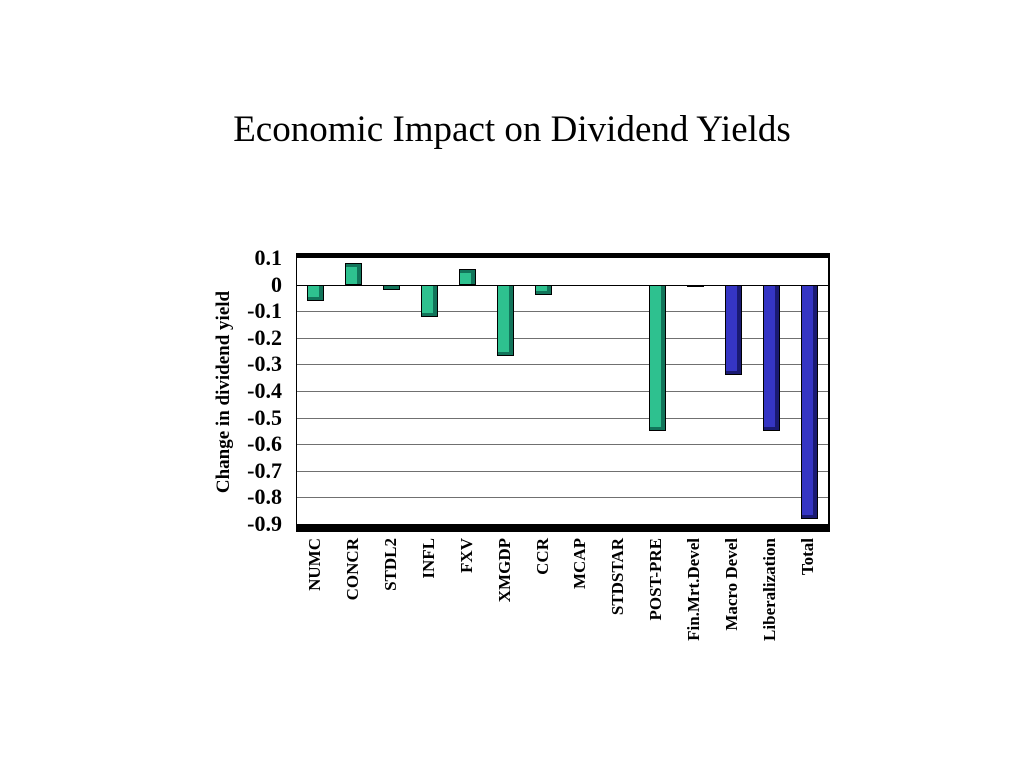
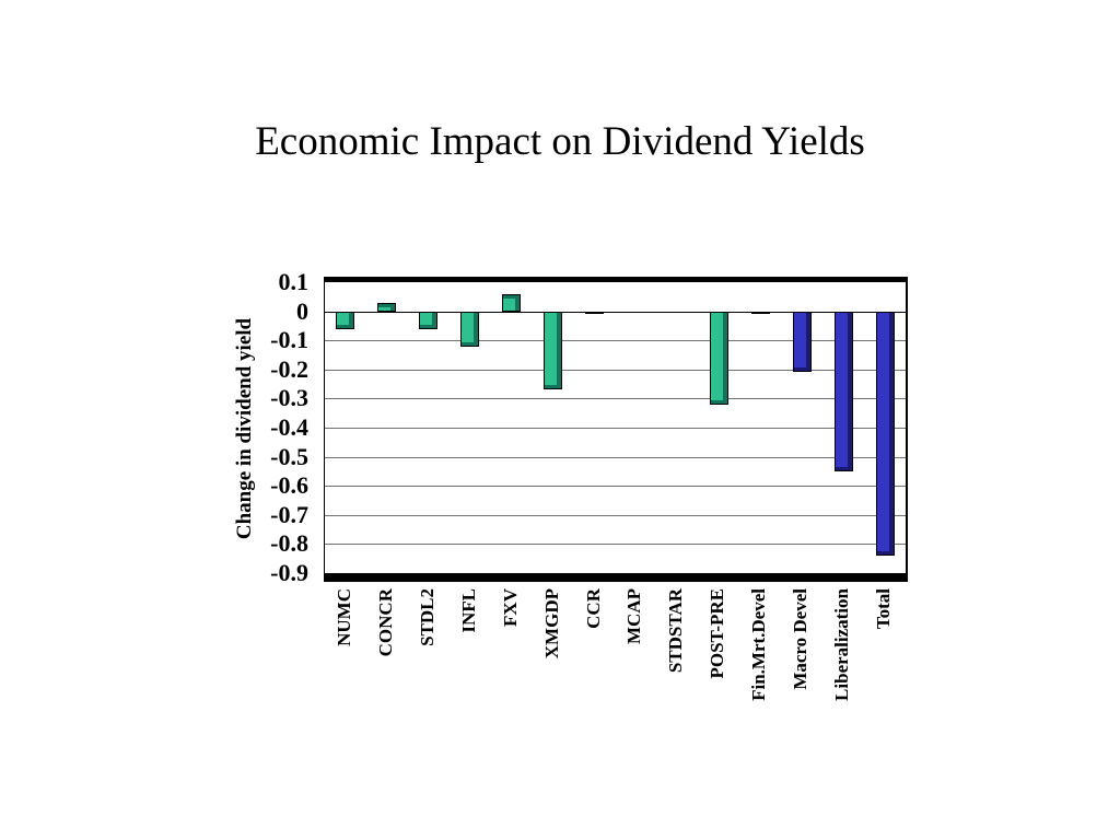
CONCR: 0.08 -> 0.03
STDL2: -0.02 -> -0.06
CCR: -0.04 -> -0.01
POST-PRE: -0.55 -> -0.32
Macro Devel: -0.34 -> -0.21
Total: -0.88 -> -0.84
